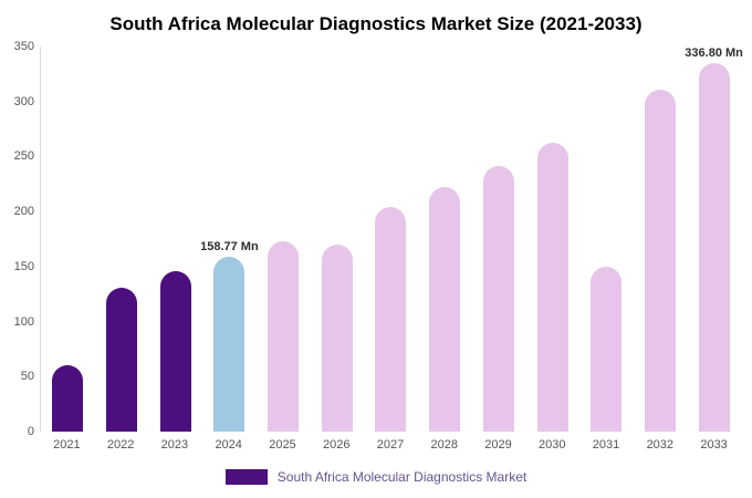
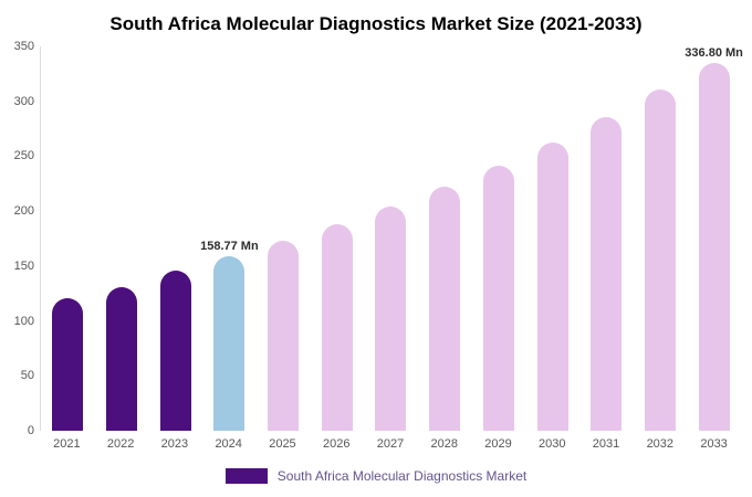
2021: 60 -> 120
2026: 170 -> 190
2031: 150 -> 290
